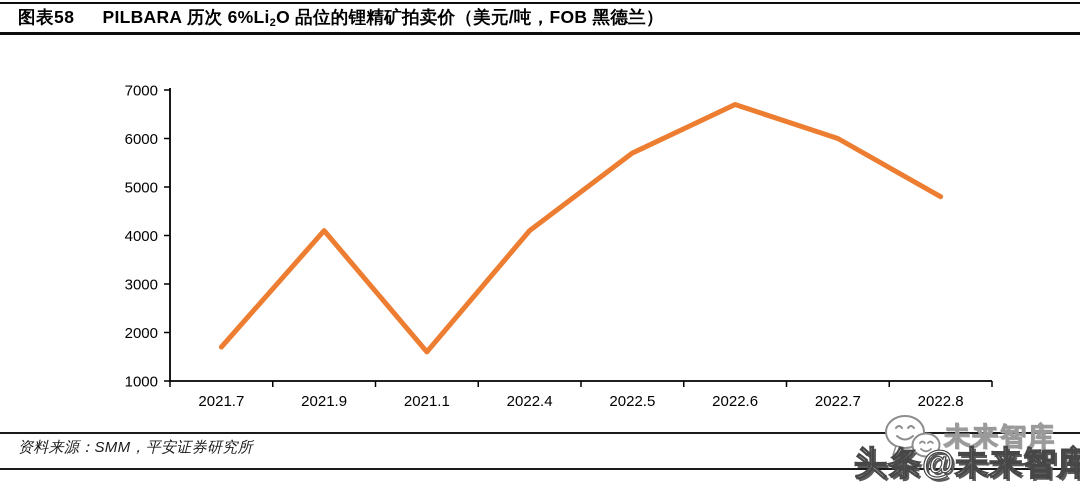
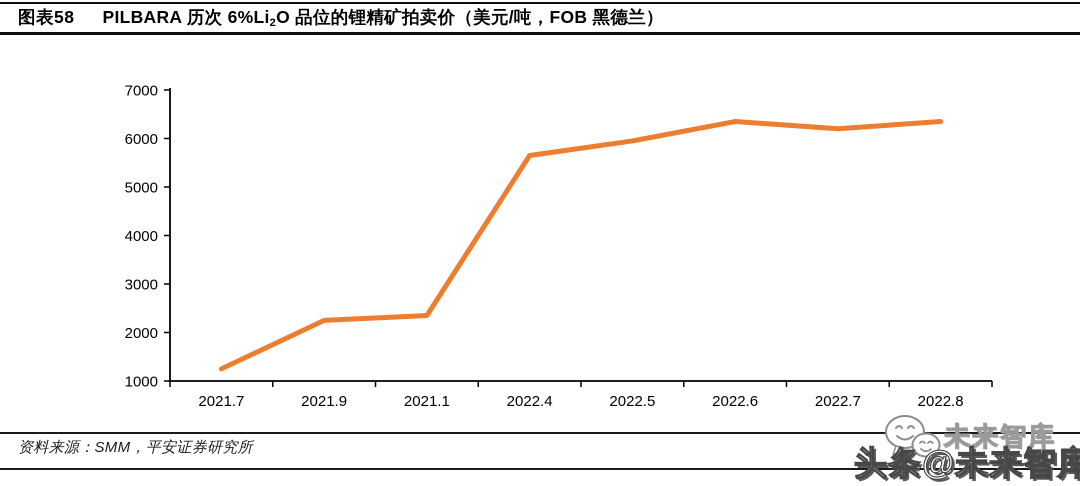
2021.7: 1700 -> 1200
2021.9: 4100 -> 2200
2021.1: 1600 -> 2400
2022.4: 4100 -> 5600
2022.5: 5700 -> 6000
2022.6: 6700 -> 6400
2022.7: 6000 -> 6200
2022.8: 4800 -> 6400
